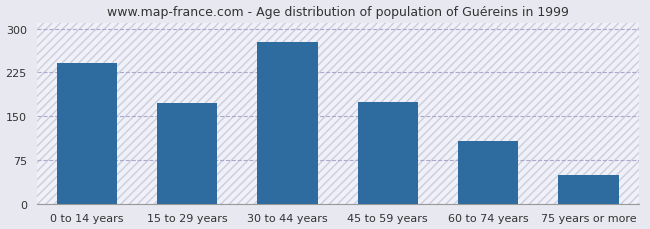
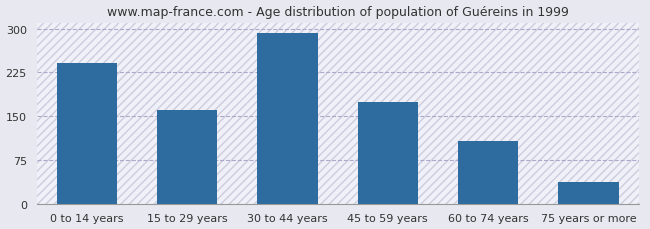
15 to 29 years: 172 -> 160
30 to 44 years: 278 -> 292
75 years or more: 50 -> 37
